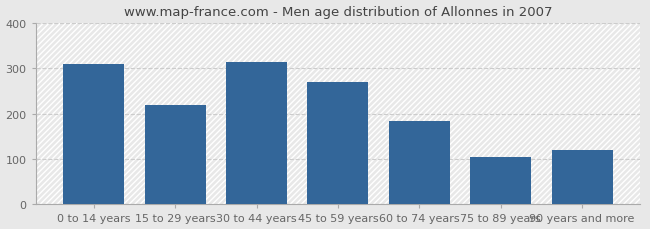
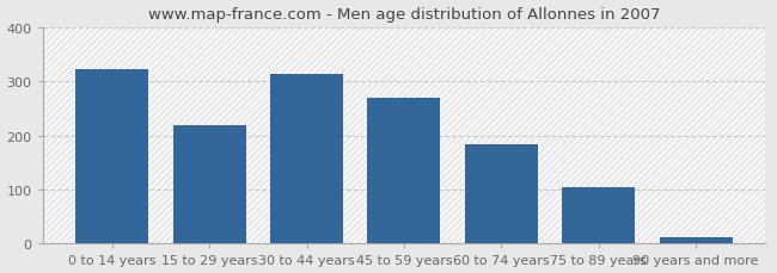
0 to 14 years: 310 -> 323
90 years and more: 120 -> 13
